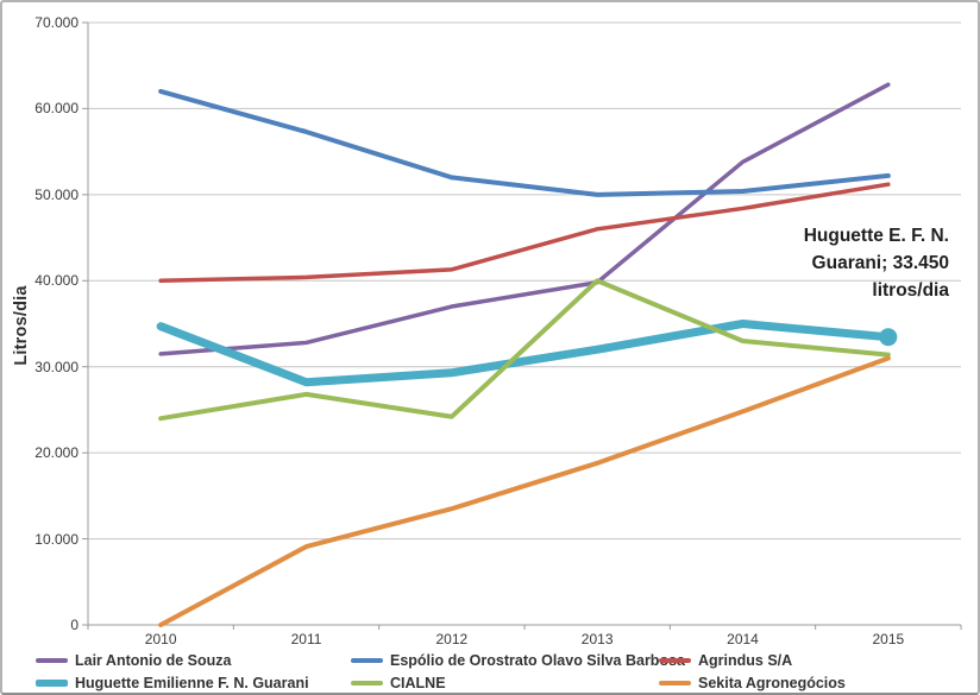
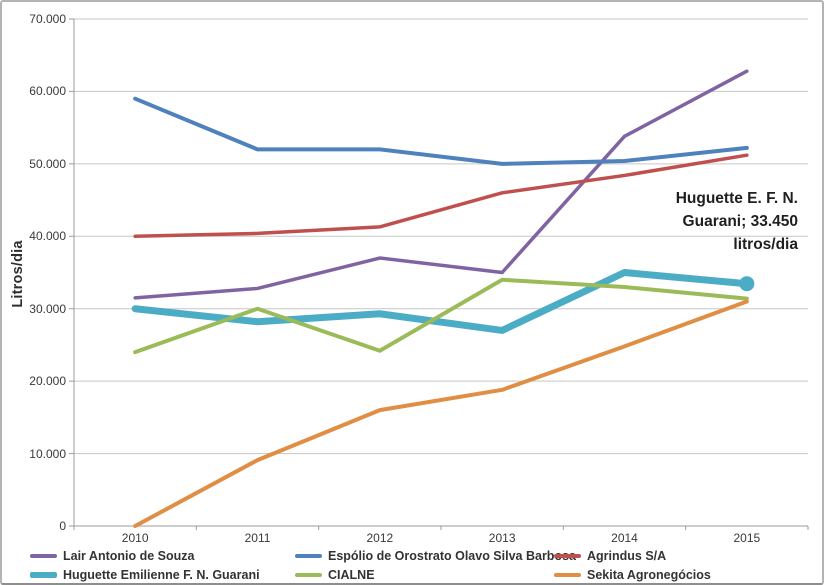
Espólio de Orostrato Olavo Silva Barbosa/2010: 62000 -> 59000
Huguette Emilienne F. N. Guarani/2010: 35000 -> 30000
Espólio de Orostrato Olavo Silva Barbosa/2011: 57000 -> 52000
CIALNE/2011: 27000 -> 30000
Sekita Agronegócios/2012: 14000 -> 16000
Lair Antonio de Souza/2013: 40000 -> 35000
Huguette Emilienne F. N. Guarani/2013: 32000 -> 27000
CIALNE/2013: 40000 -> 34000
